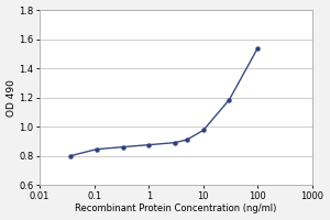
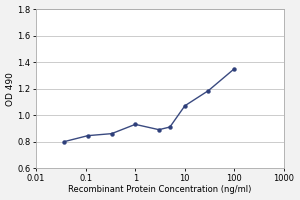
1: 0.88 -> 0.93
10: 0.97 -> 1.07
100: 1.54 -> 1.35
